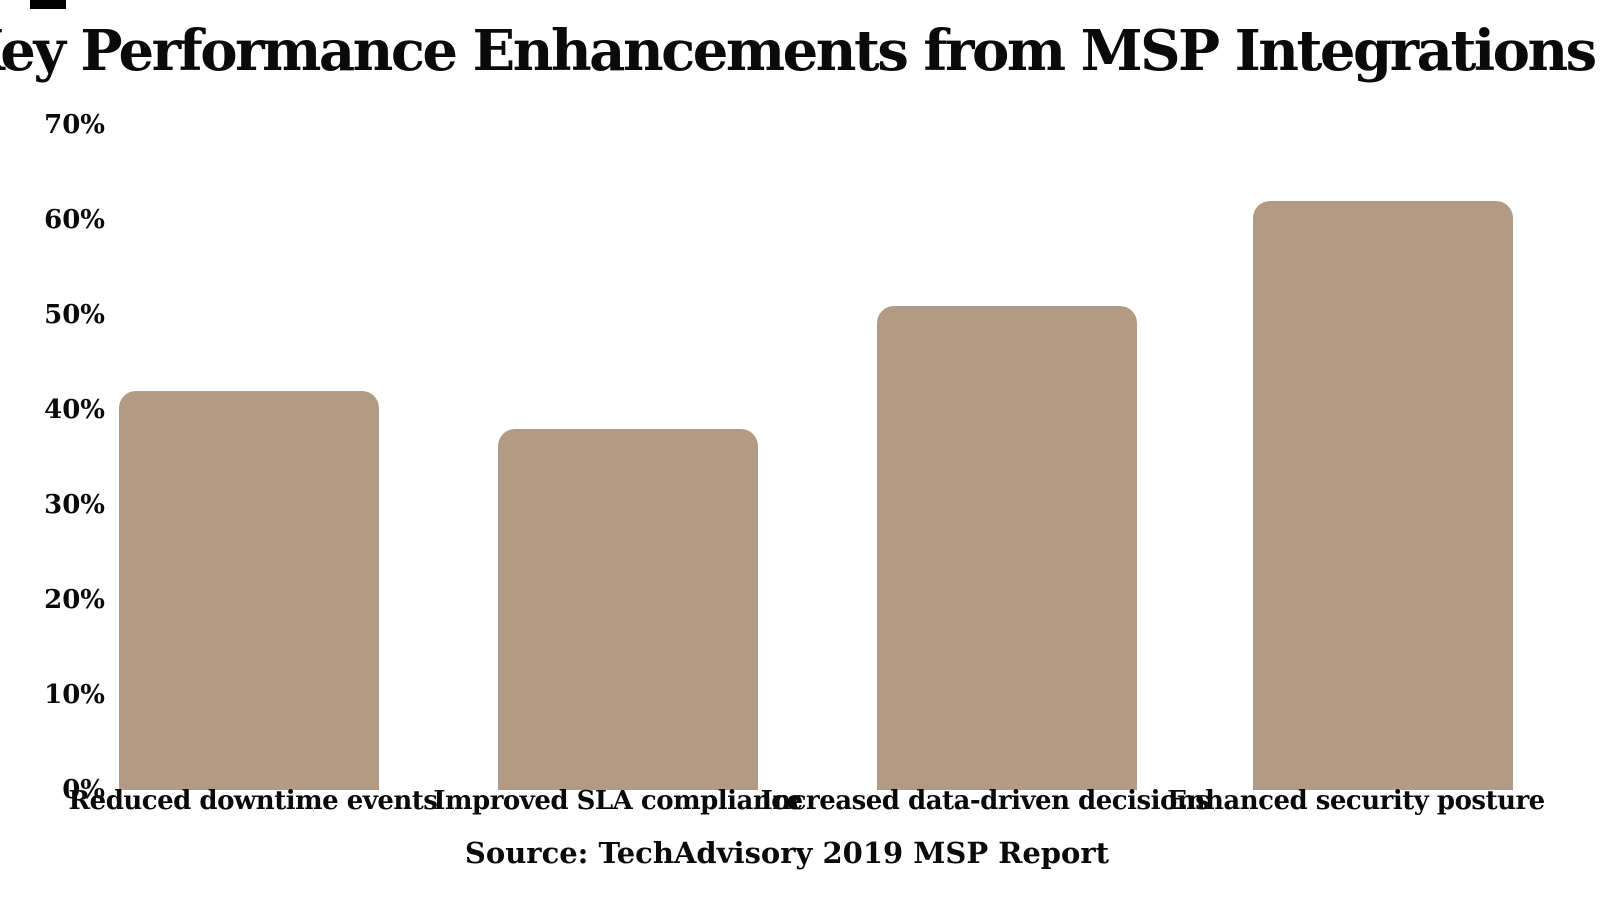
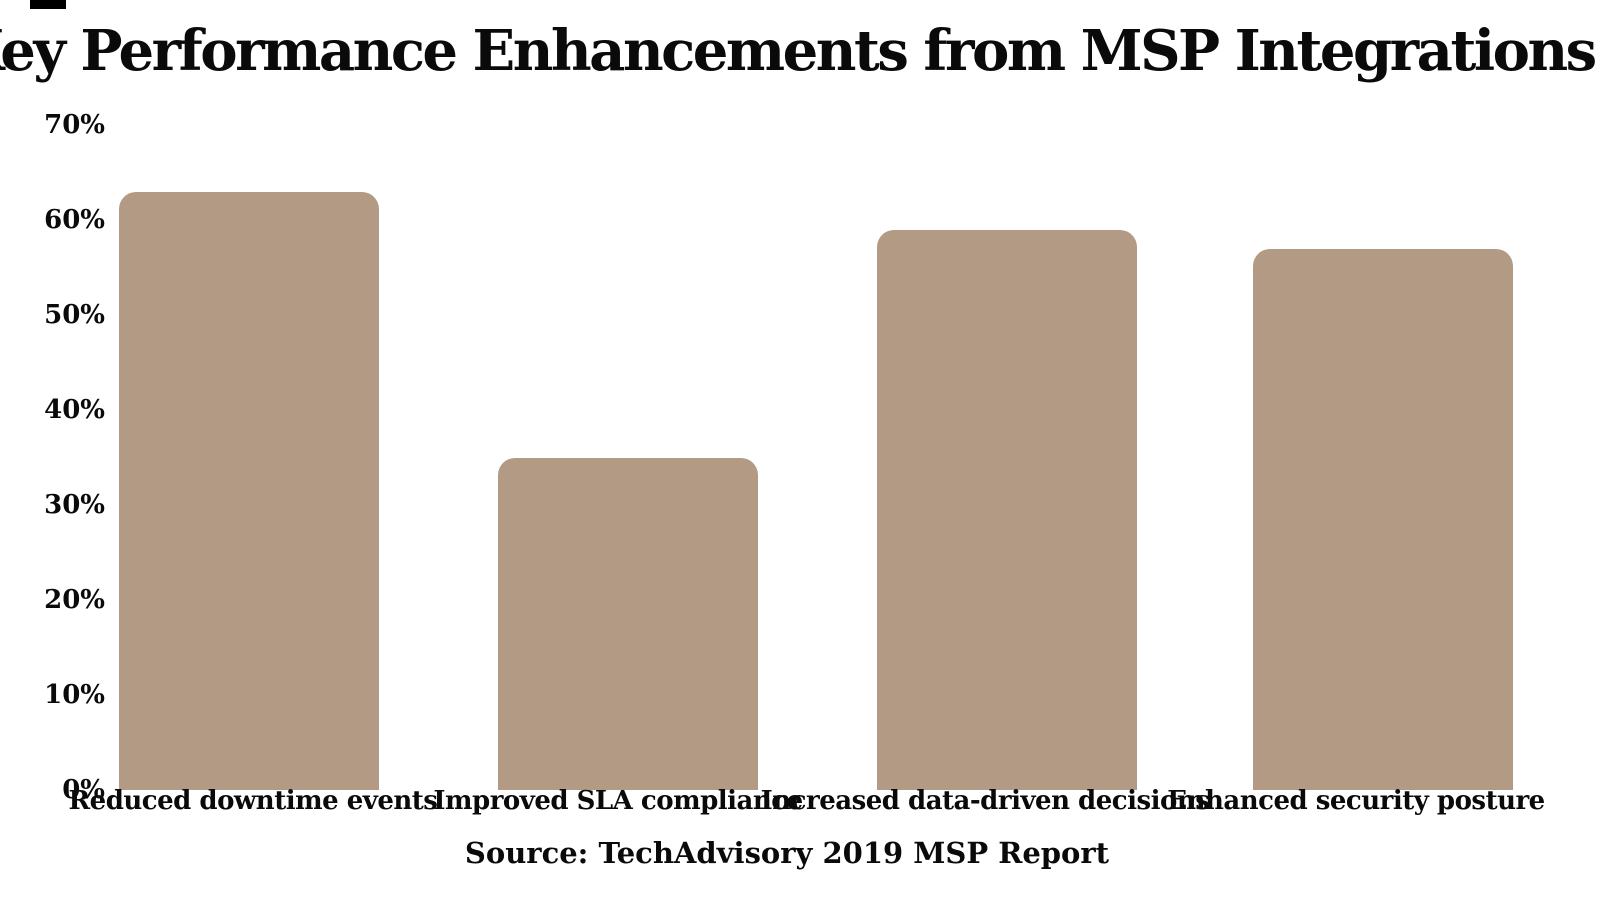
Reduced downtime events: 42% -> 63%
Improved SLA compliance: 38% -> 35%
Increased data-driven decisions: 51% -> 59%
Enhanced security posture: 62% -> 57%
